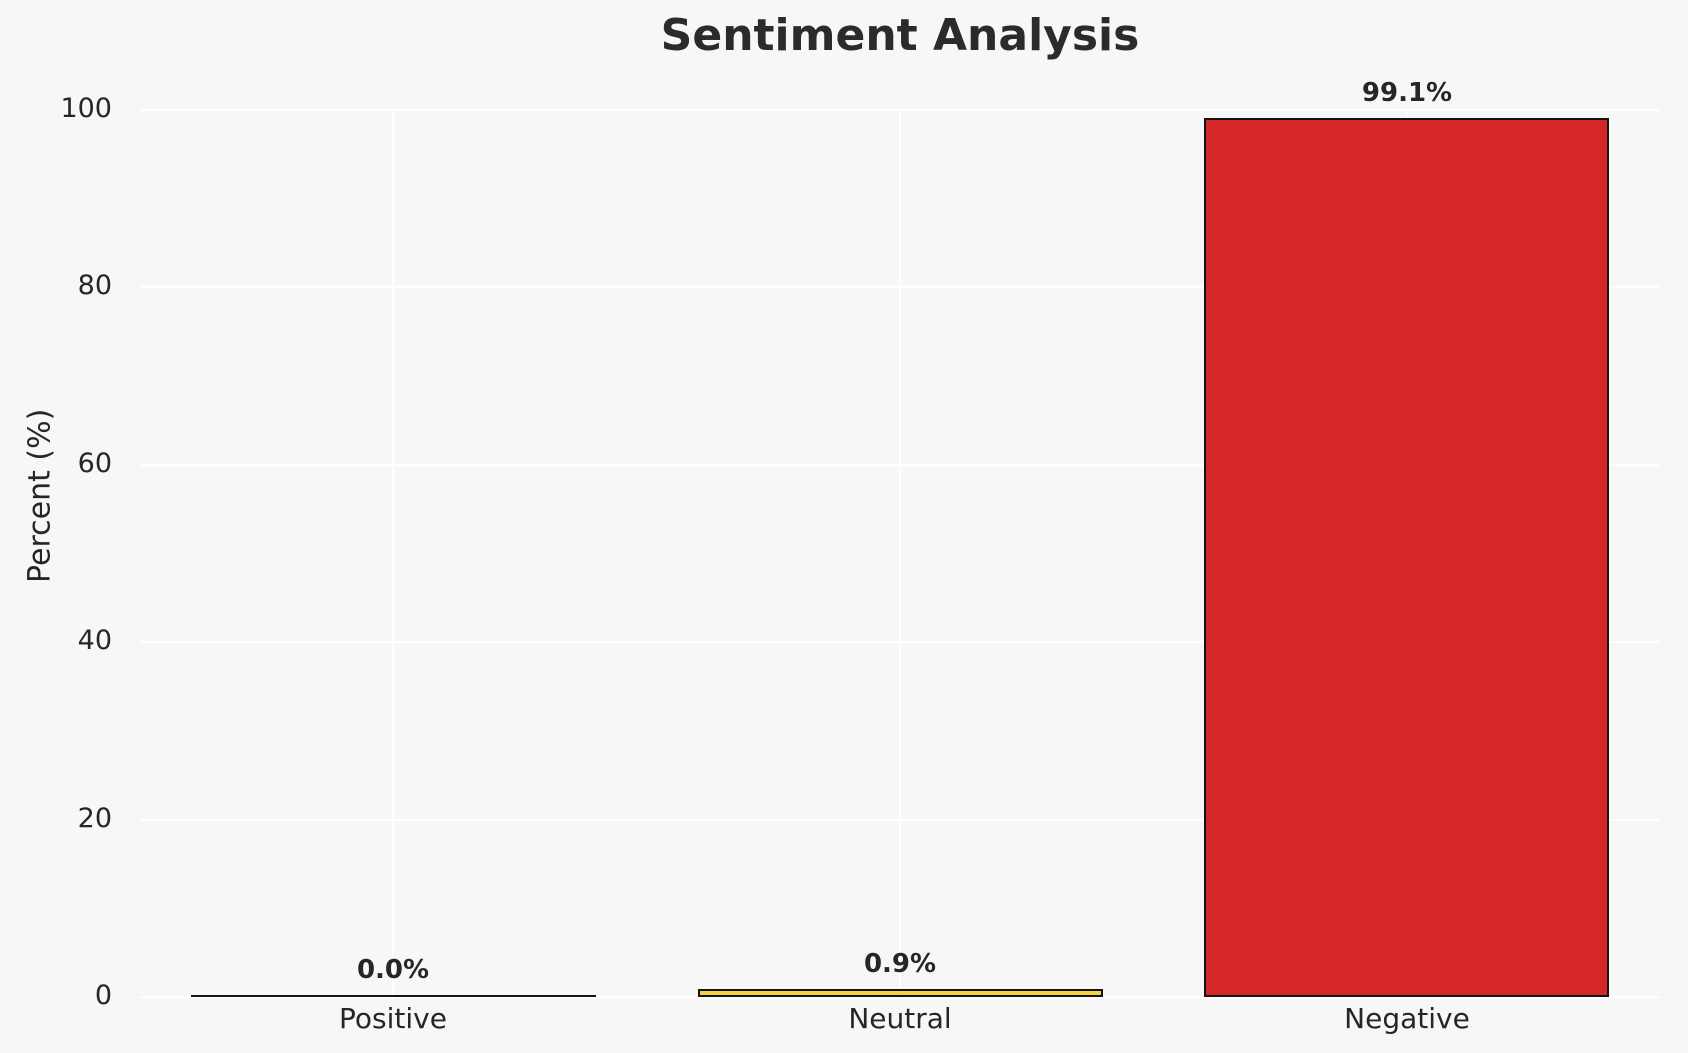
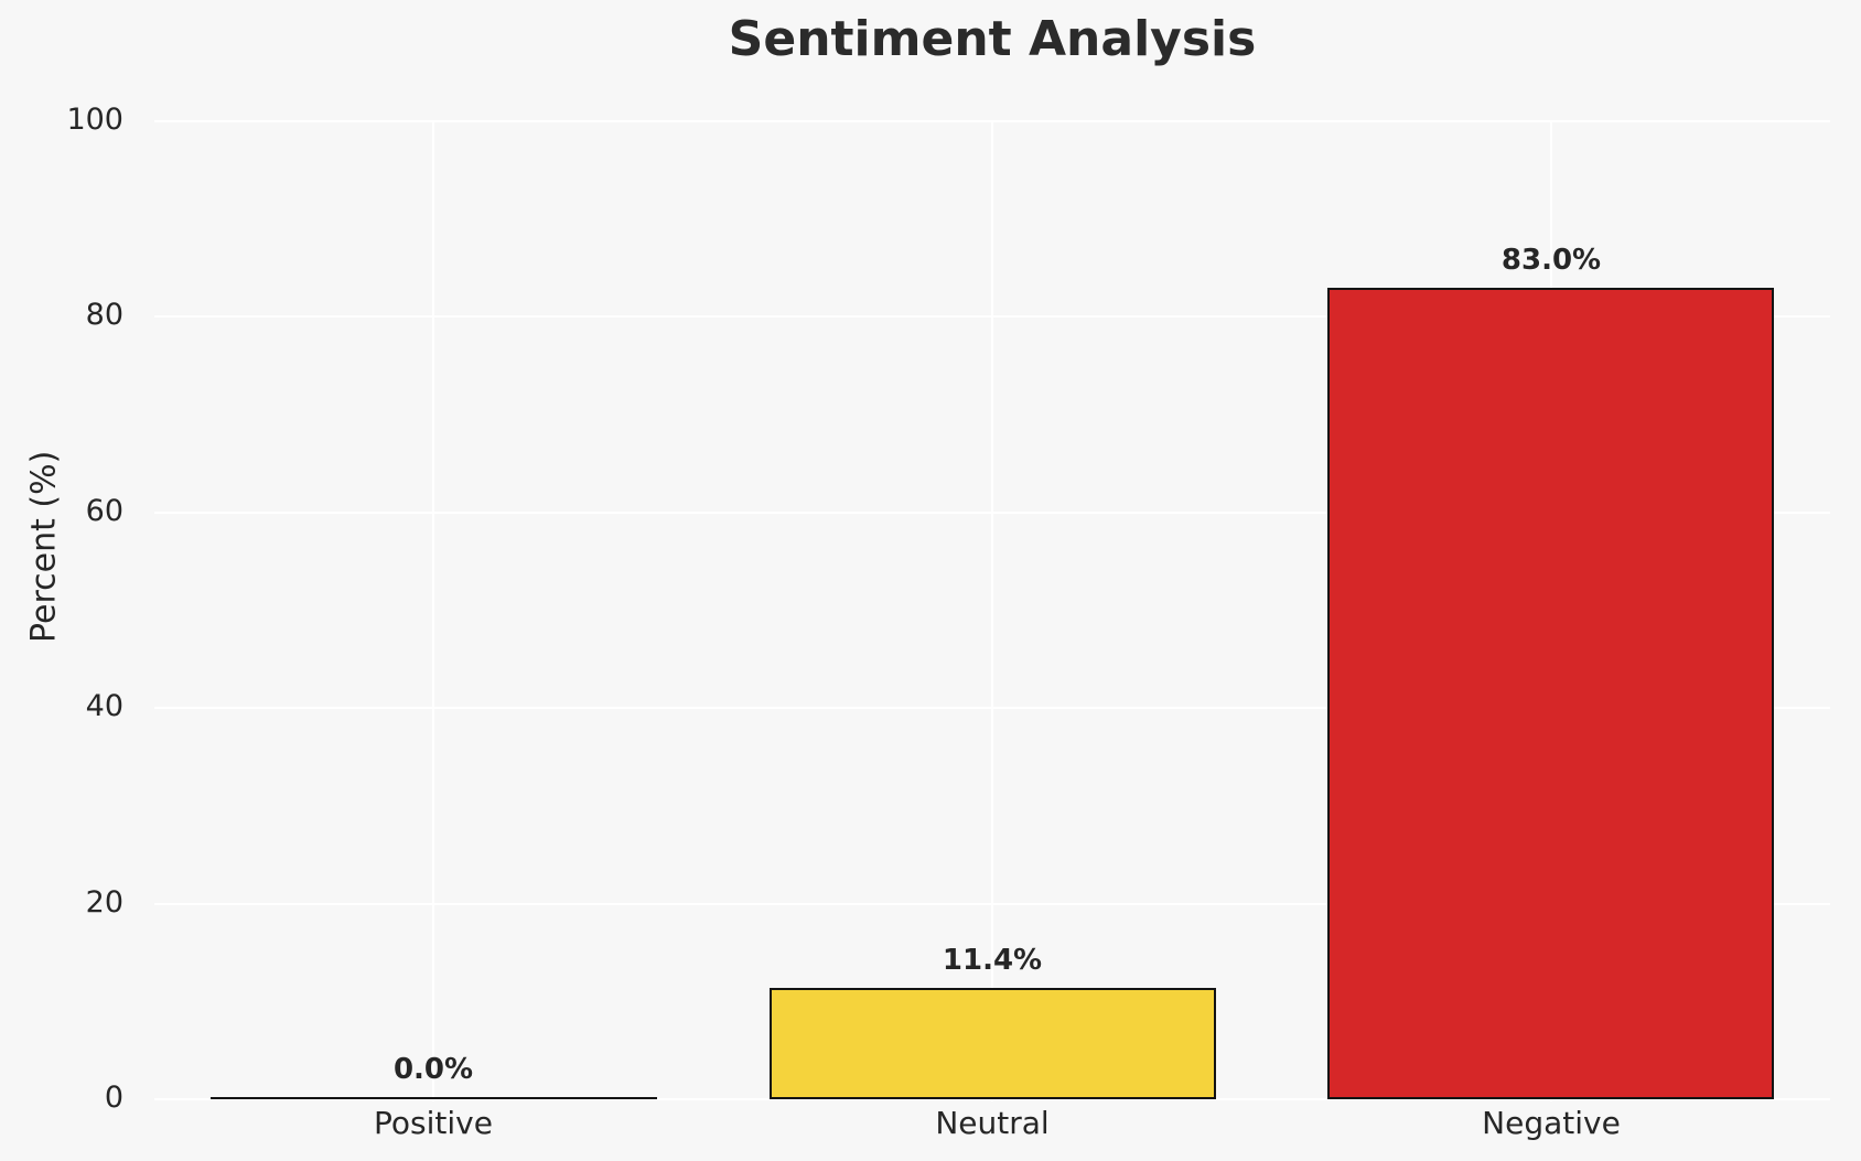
Neutral: 0.9% -> 11.4%
Negative: 99.1% -> 83.0%
